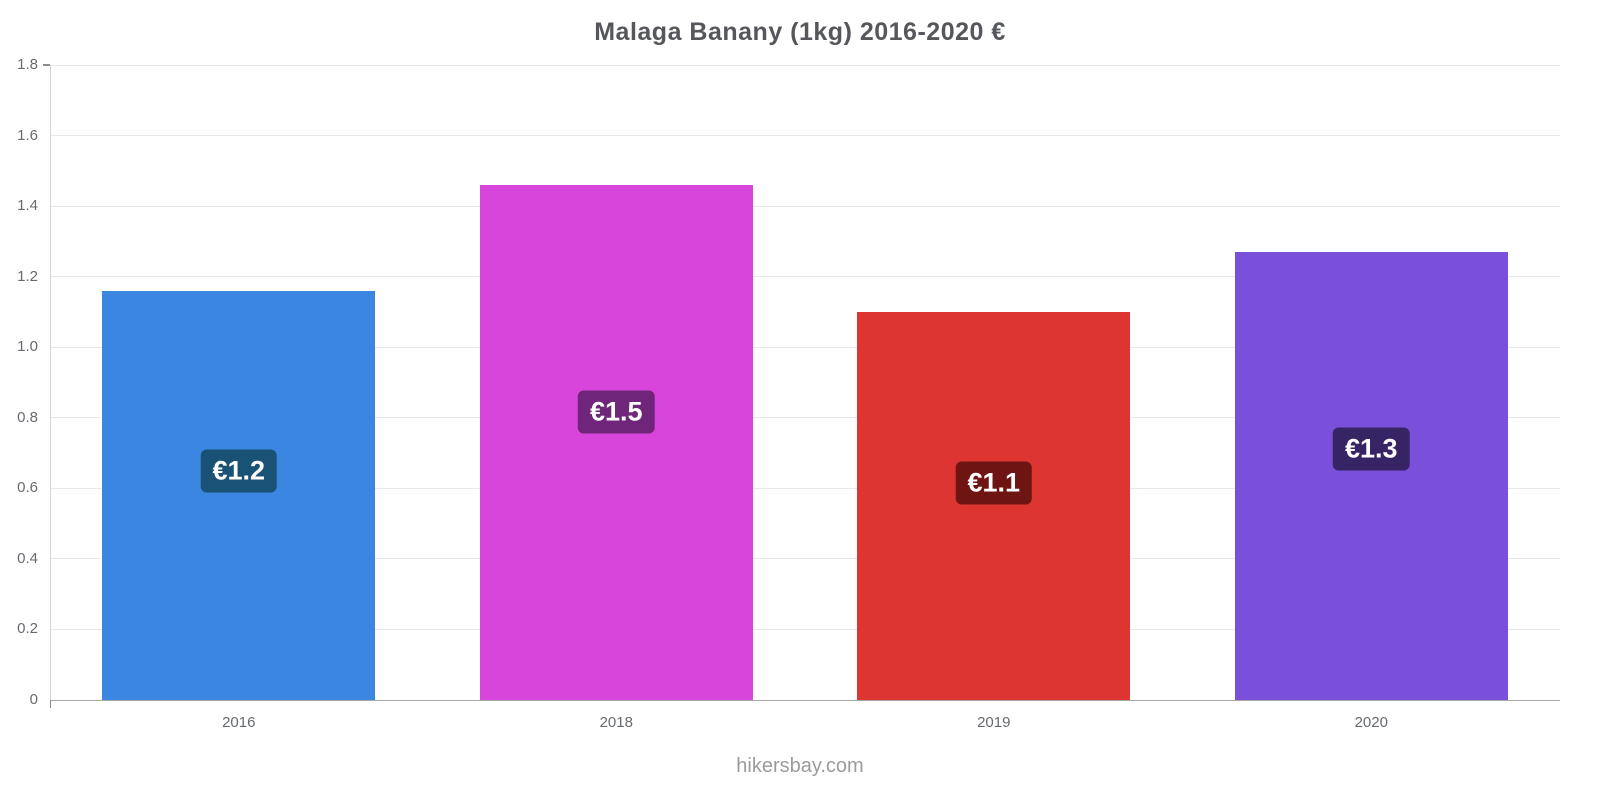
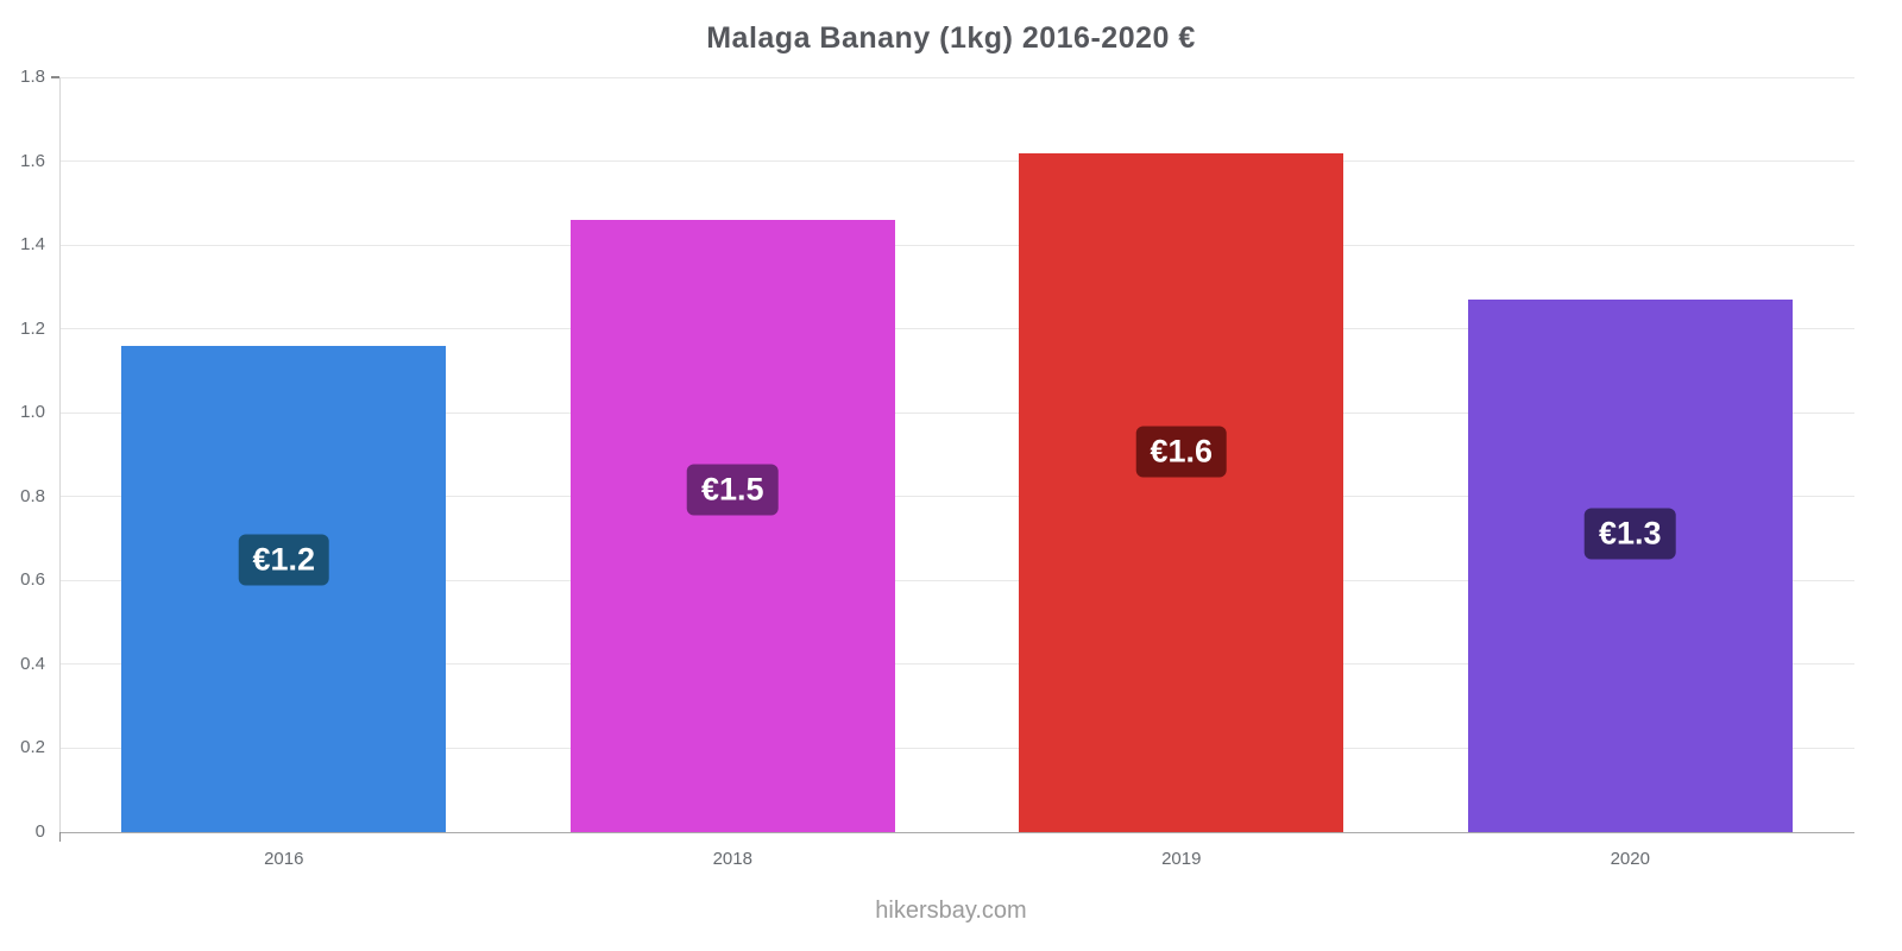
2019: €1.1 -> €1.6
